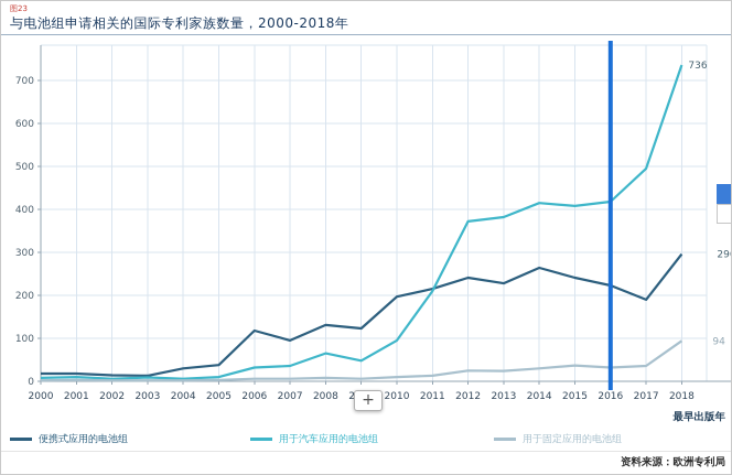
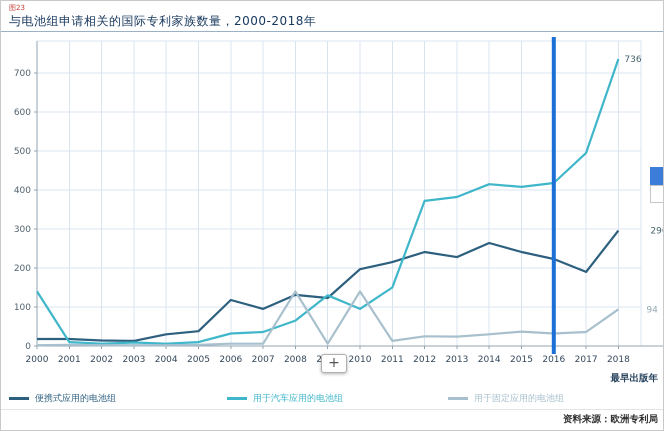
用于汽车应用的电池组/2000: 10 -> 140
用于固定应用的电池组/2008: 10 -> 140
用于汽车应用的电池组/2009: 50 -> 130
用于固定应用的电池组/2010: 10 -> 140
用于汽车应用的电池组/2011: 210 -> 150
